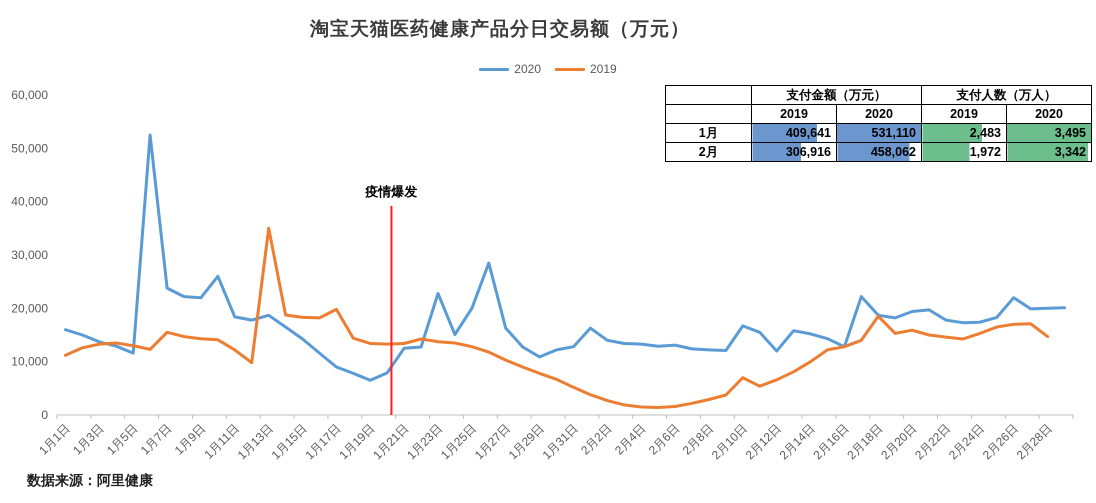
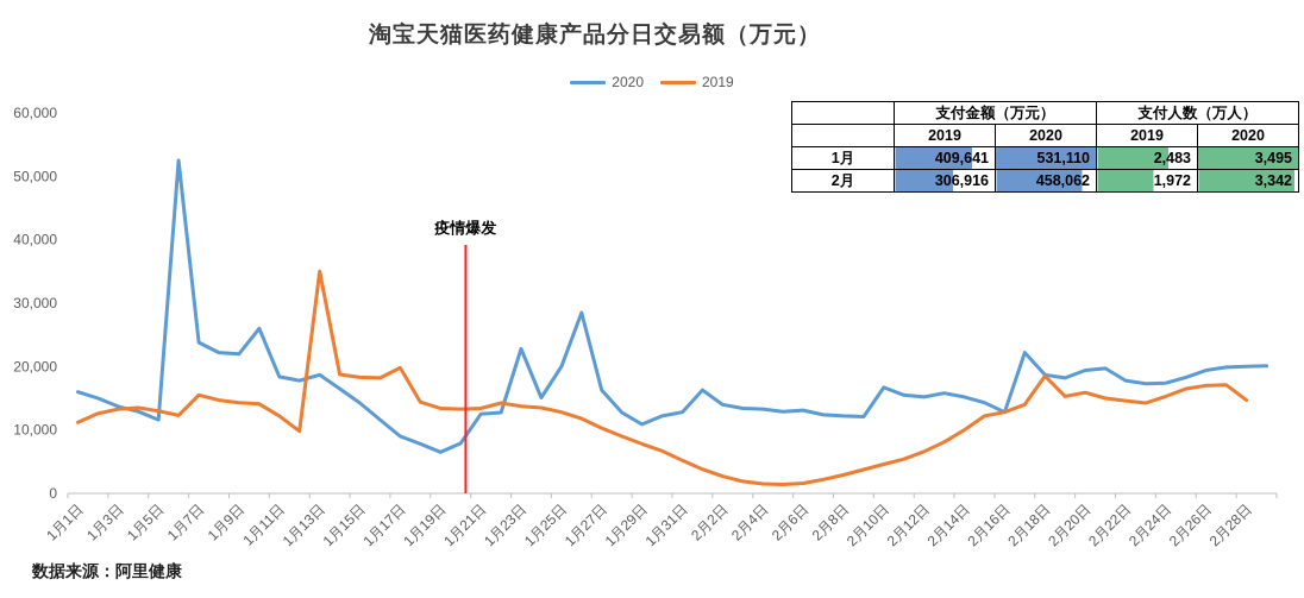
2019/2月10日: 7000 -> 5000
2020/2月12日: 12000 -> 15000
2020/2月26日: 22000 -> 19000
